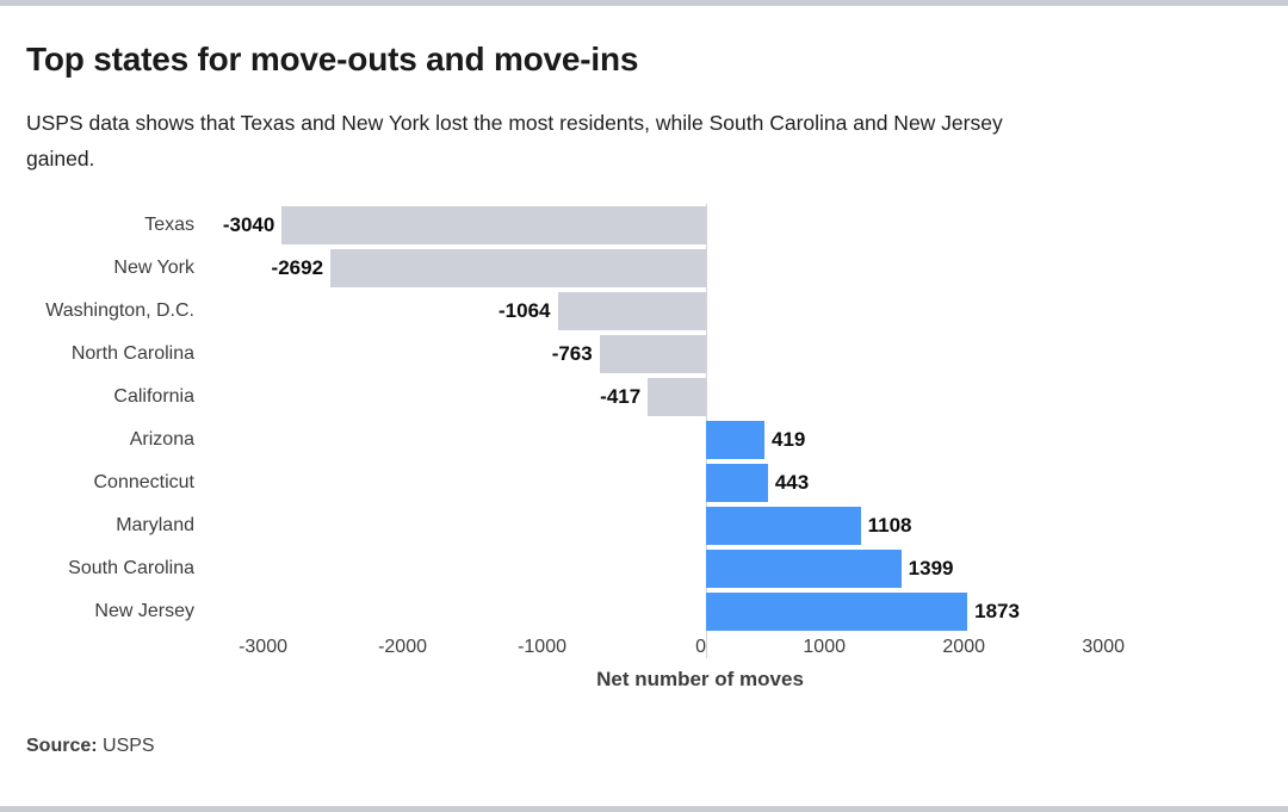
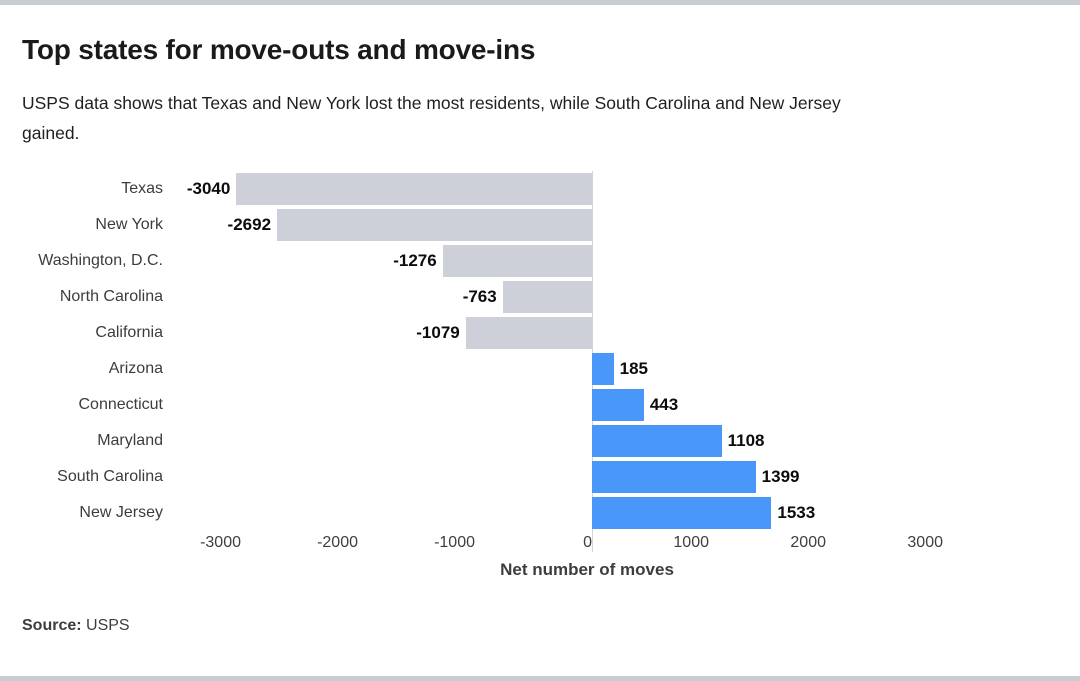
Washington, D.C.: -1064 -> -1276
California: -417 -> -1079
Arizona: 419 -> 185
New Jersey: 1873 -> 1533
